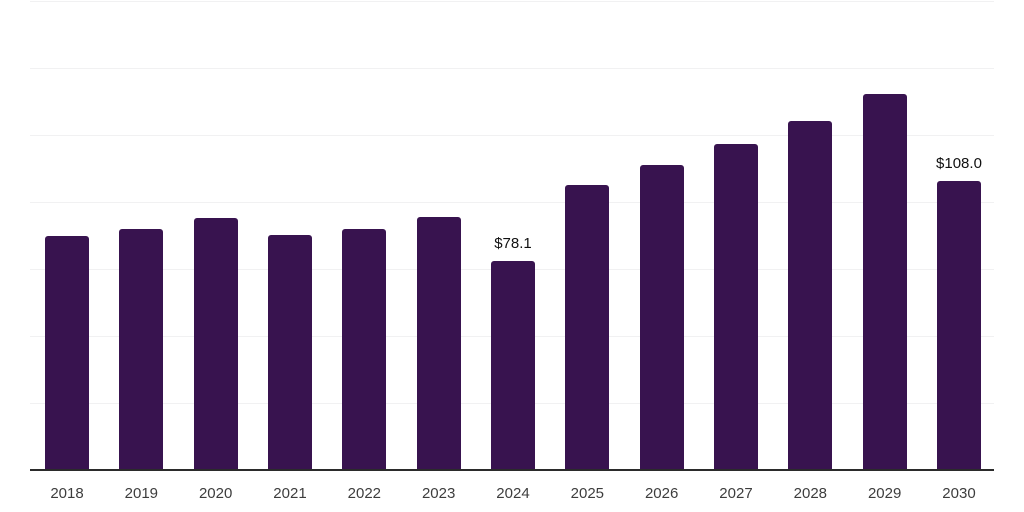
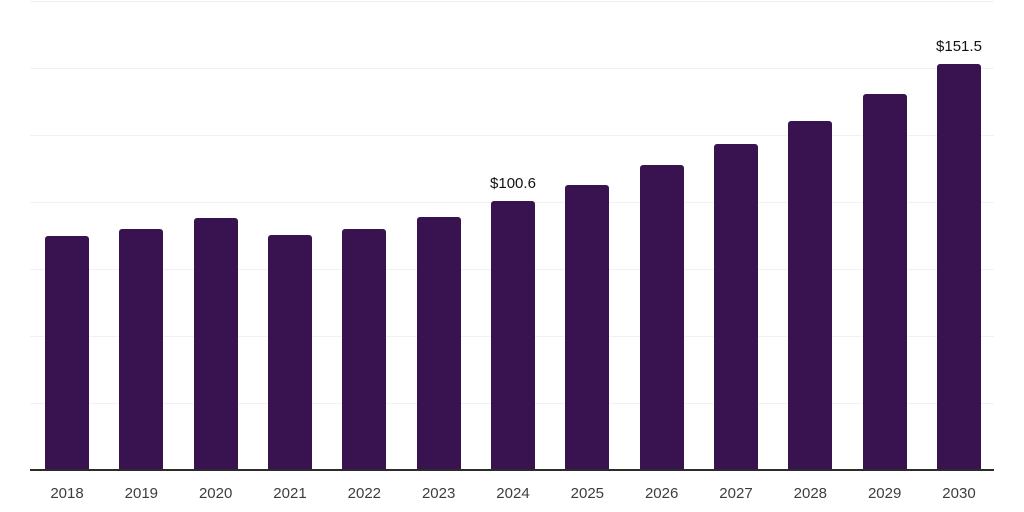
2024: $78.1 -> $100.6
2030: $108.0 -> $151.5
